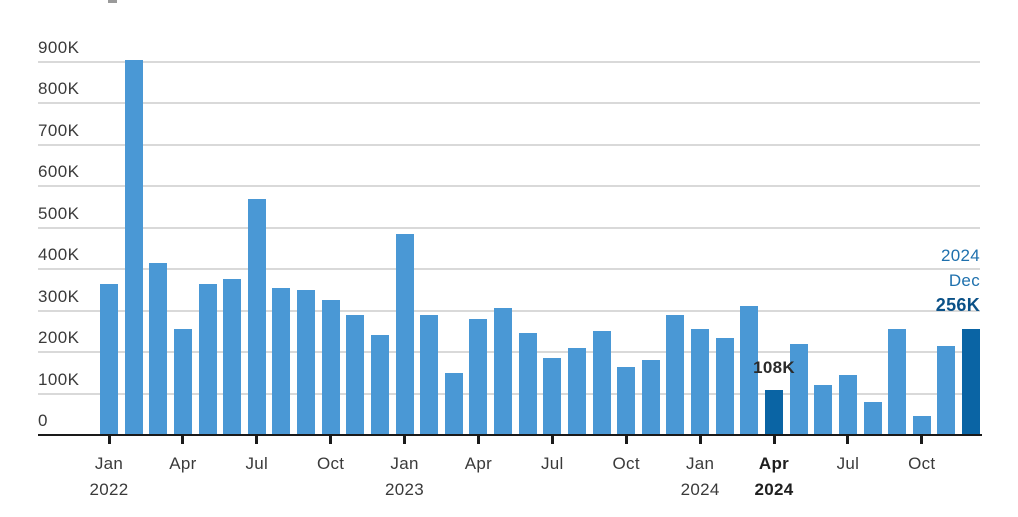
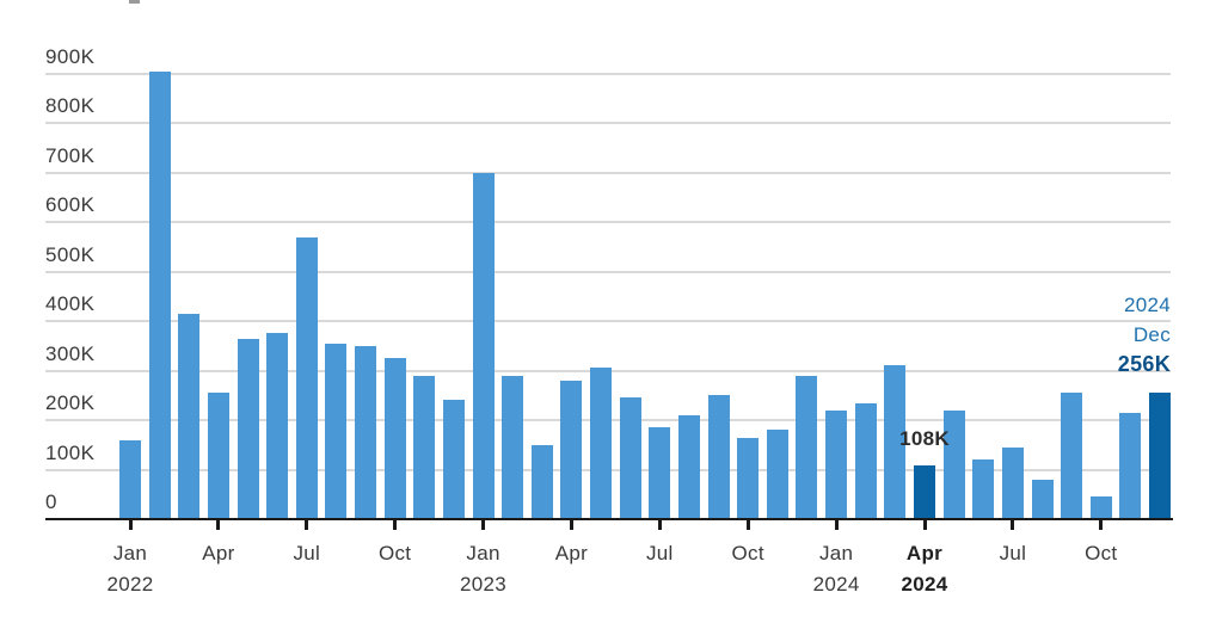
Jan 2022: 360K -> 160K
Jan 2023: 480K -> 700K
Jan 2024: 260K -> 220K
